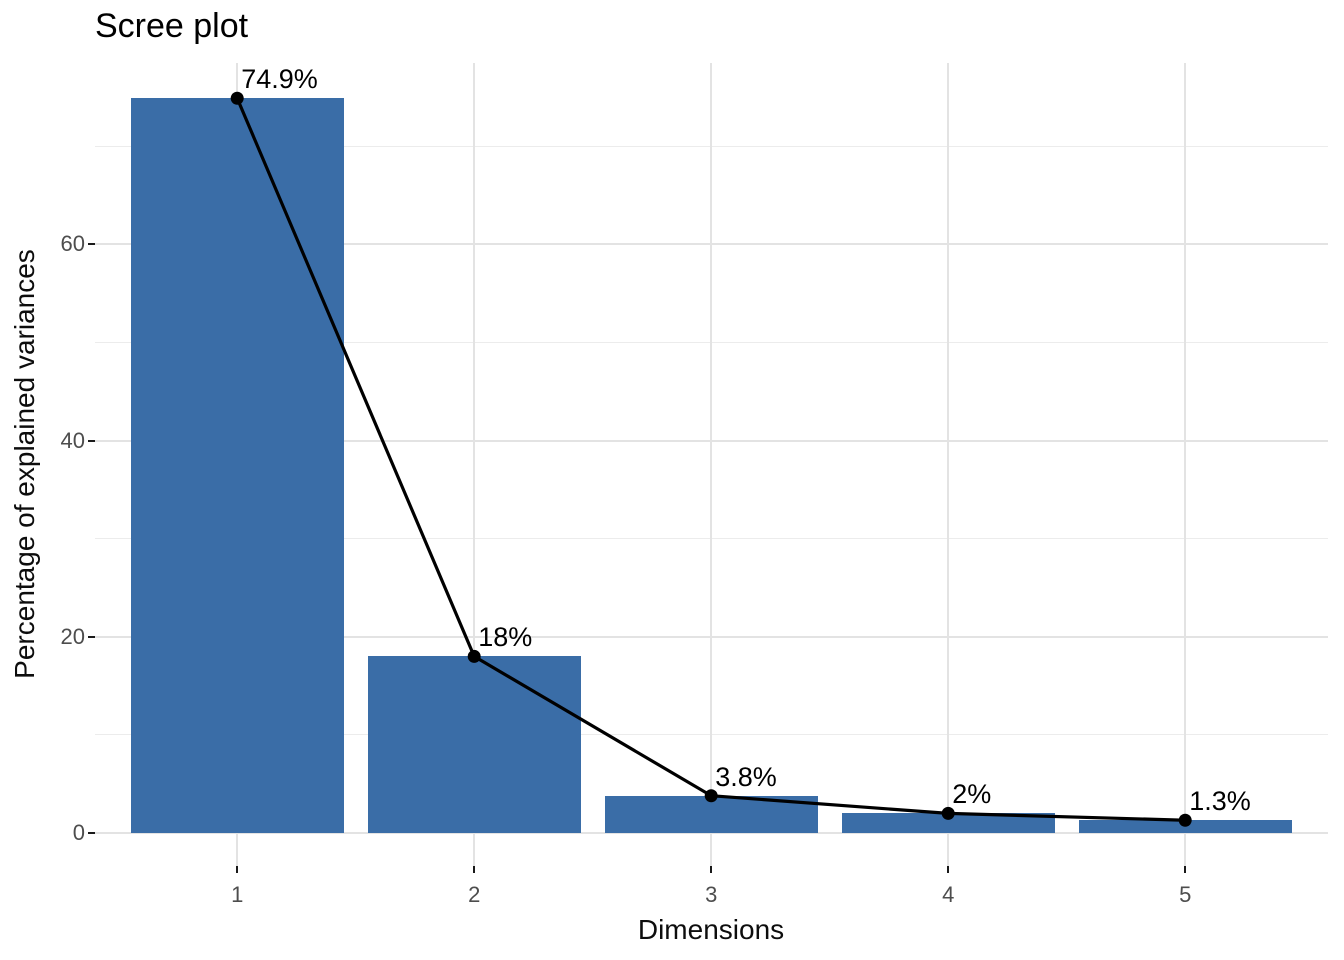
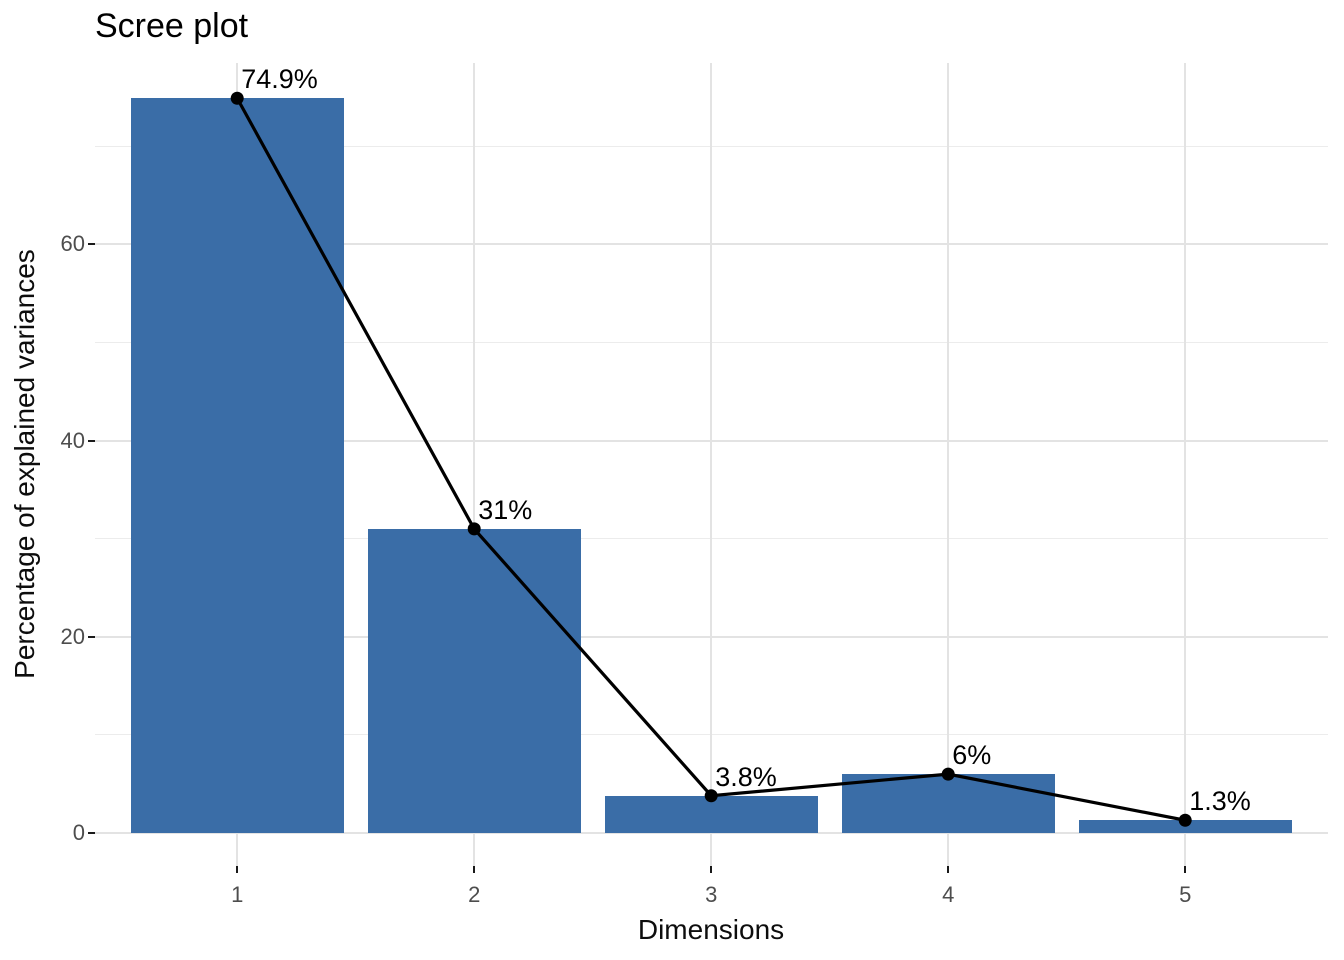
2: 18% -> 31%
4: 2% -> 6%
